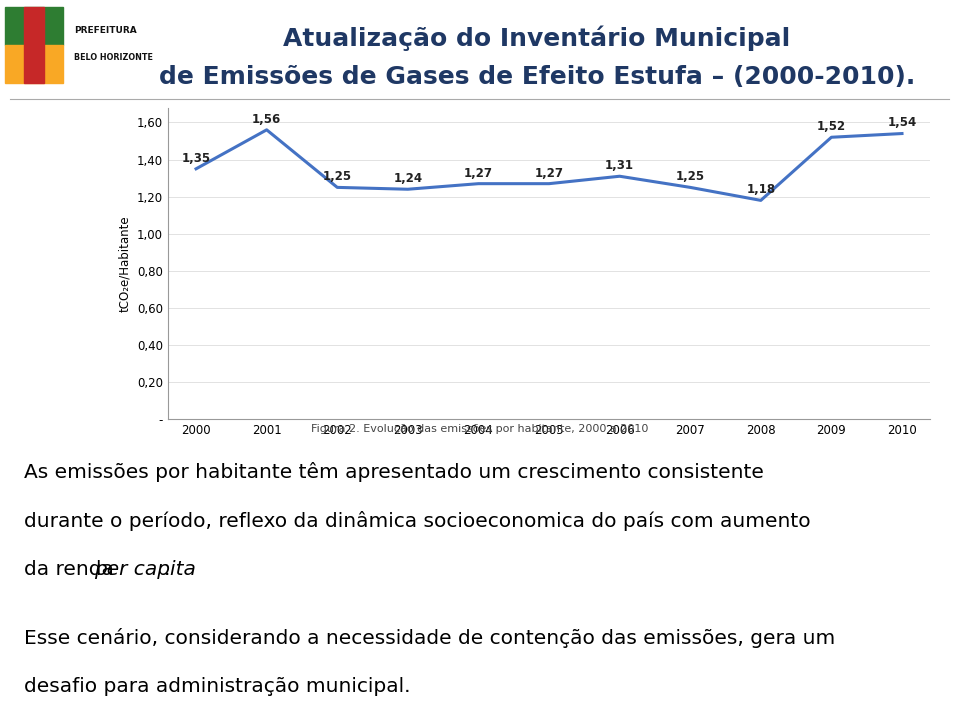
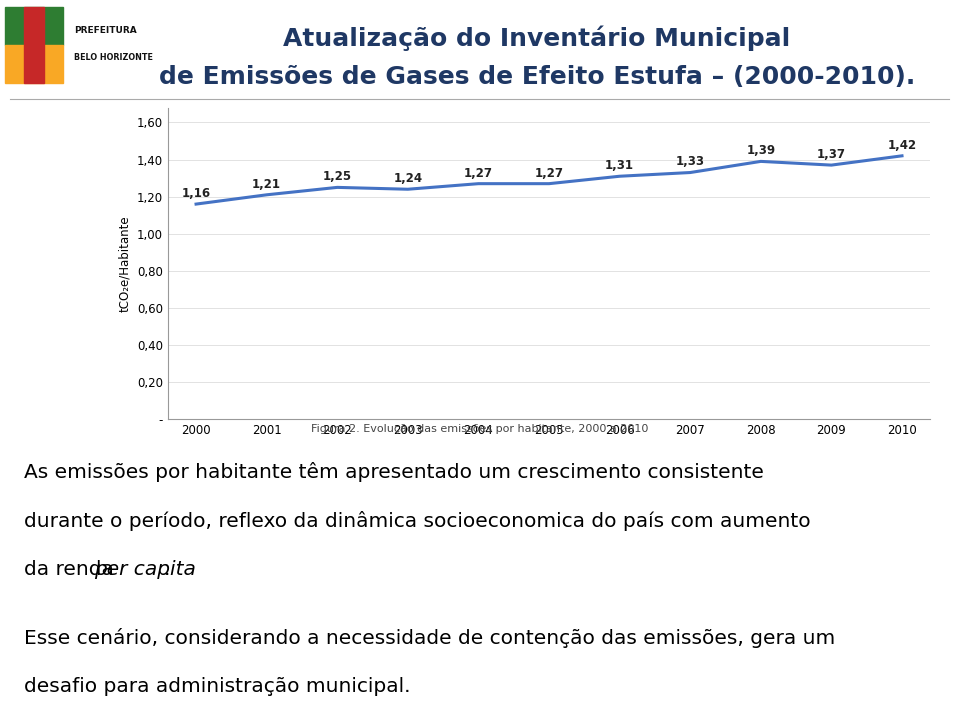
2000: 1,35 -> 1,16
2001: 1,56 -> 1,21
2007: 1,25 -> 1,33
2008: 1,18 -> 1,39
2009: 1,52 -> 1,37
2010: 1,54 -> 1,42
